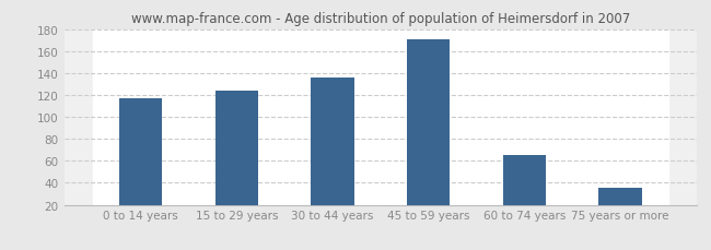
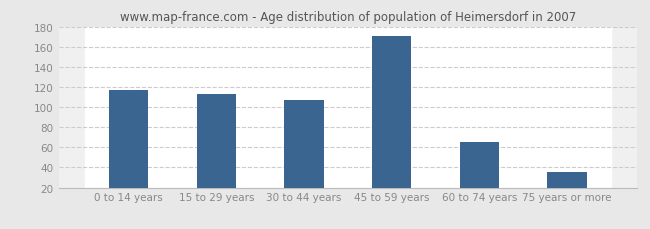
15 to 29 years: 124 -> 113
30 to 44 years: 136 -> 107
